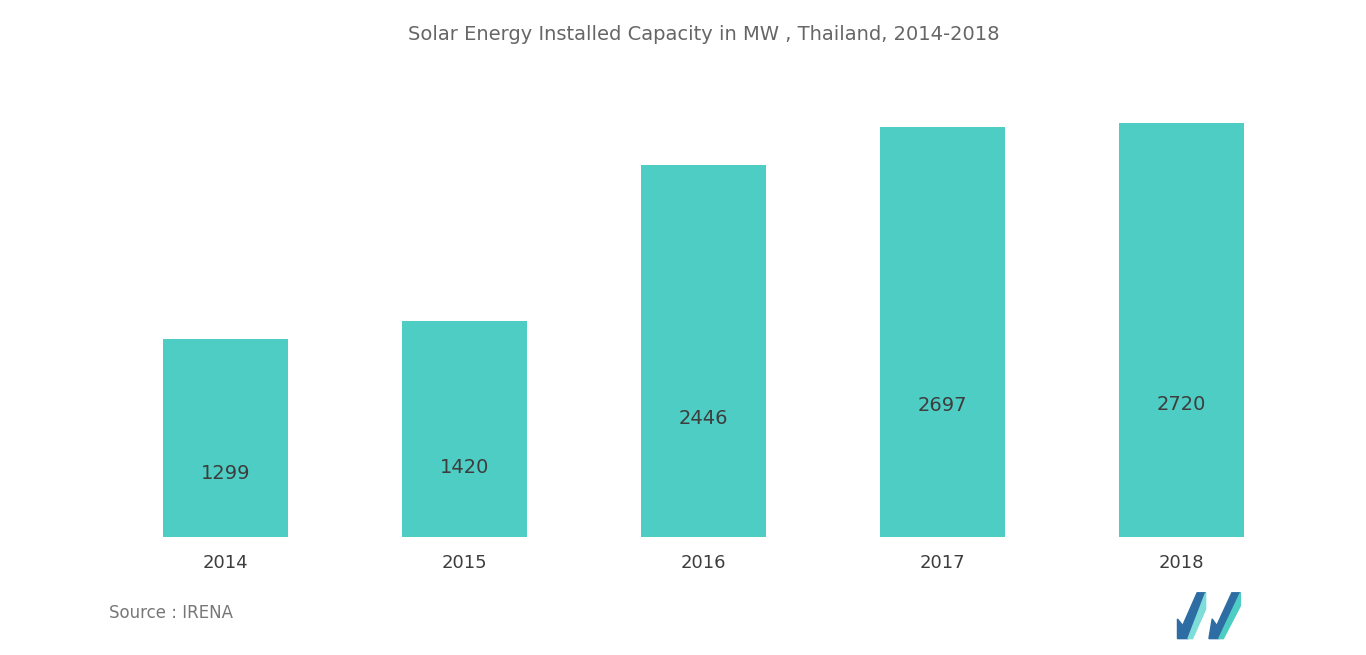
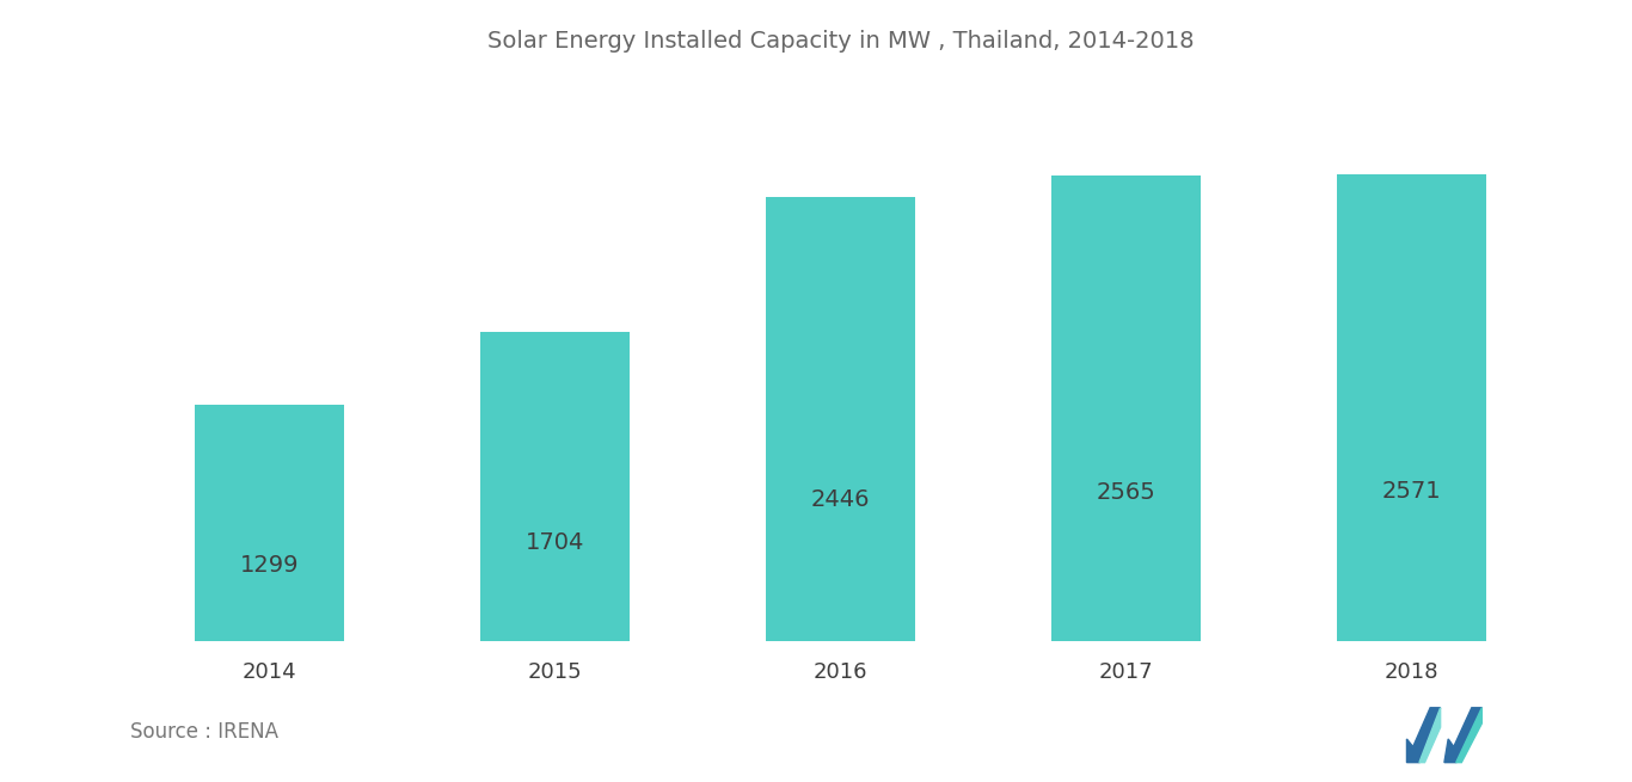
2015: 1420 -> 1704
2017: 2697 -> 2565
2018: 2720 -> 2571
